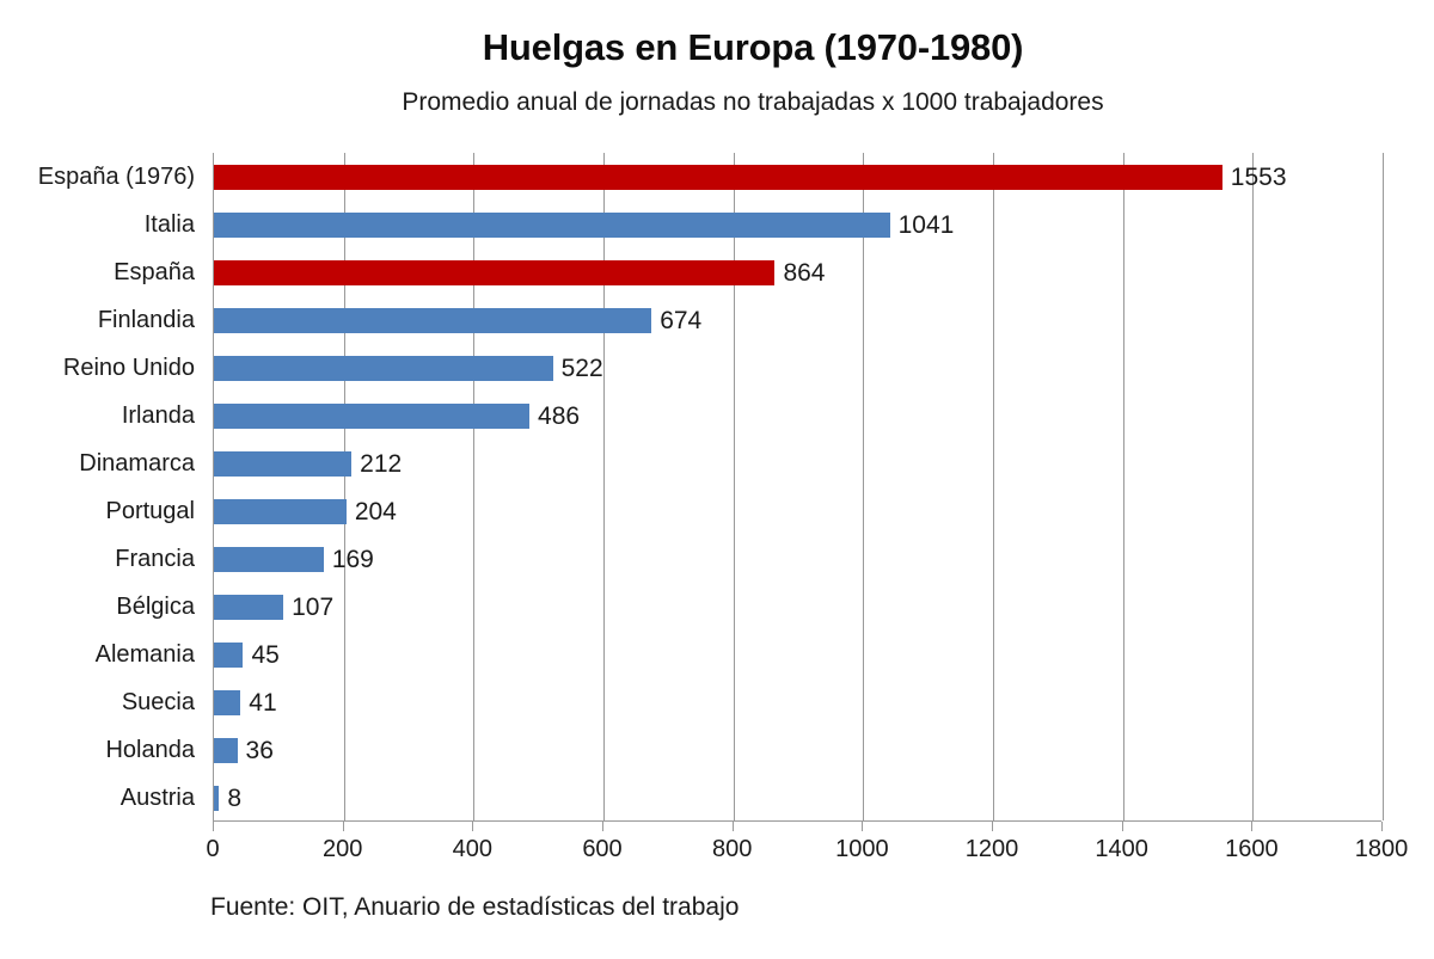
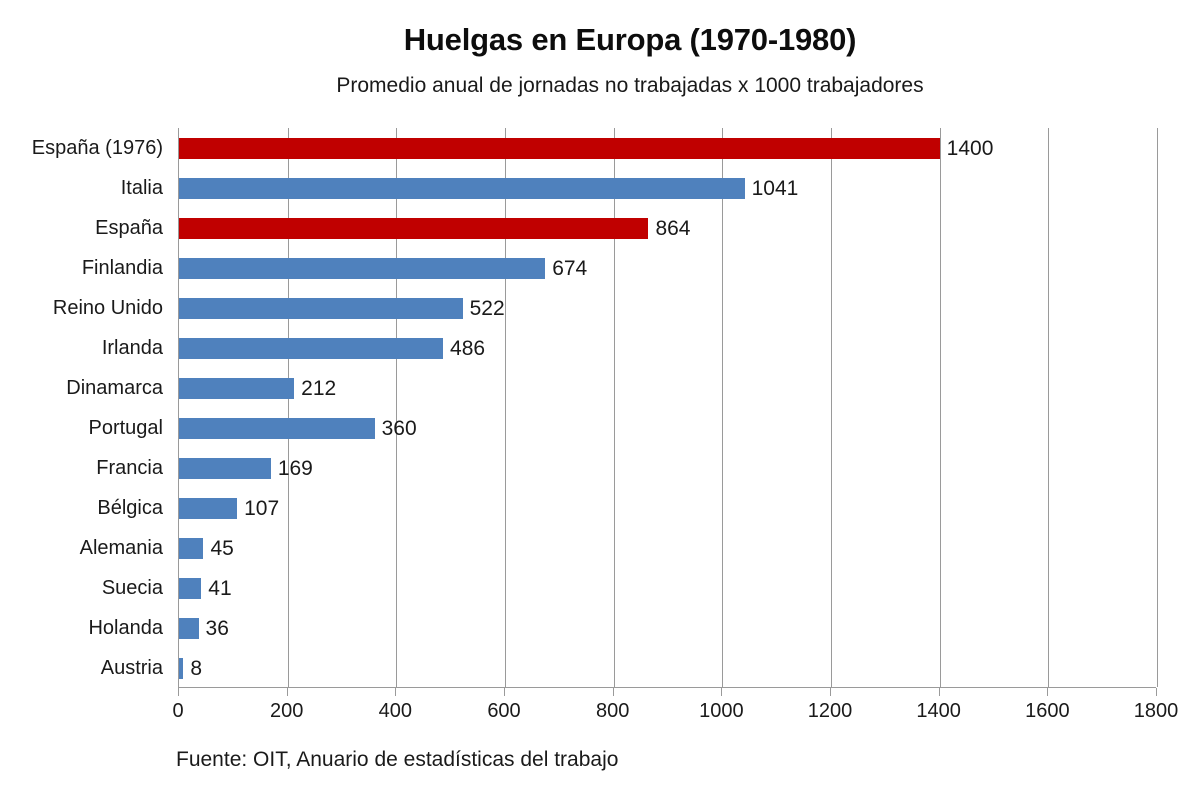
España (1976): 1553 -> 1400
Portugal: 204 -> 360
